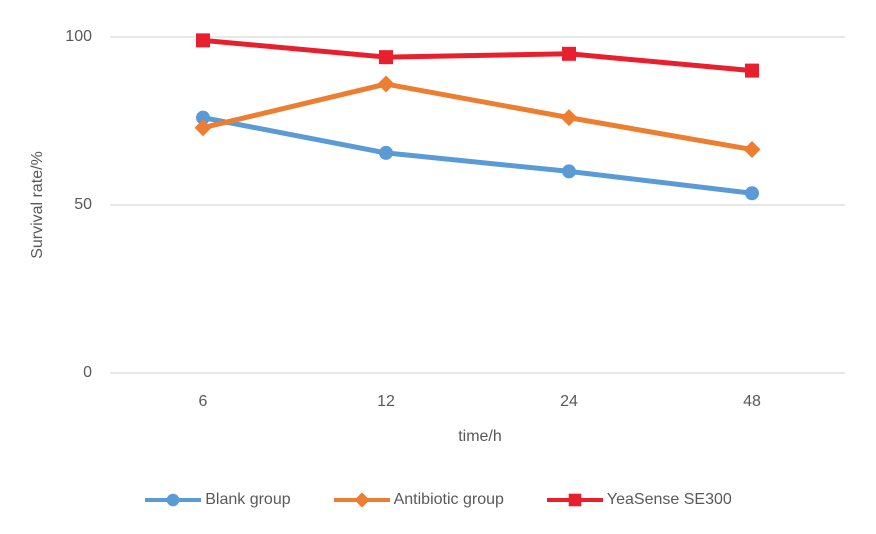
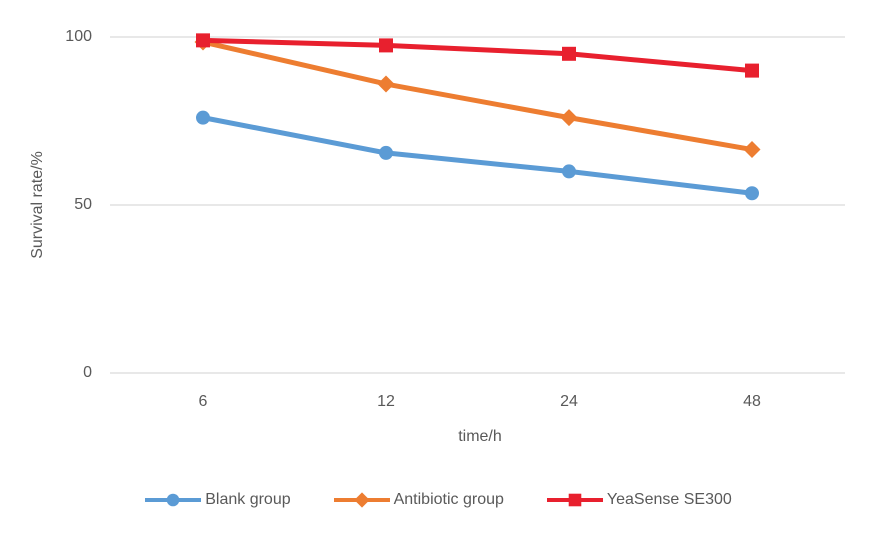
Antibiotic group/6: 73 -> 98
YeaSense SE300/12: 94 -> 98
